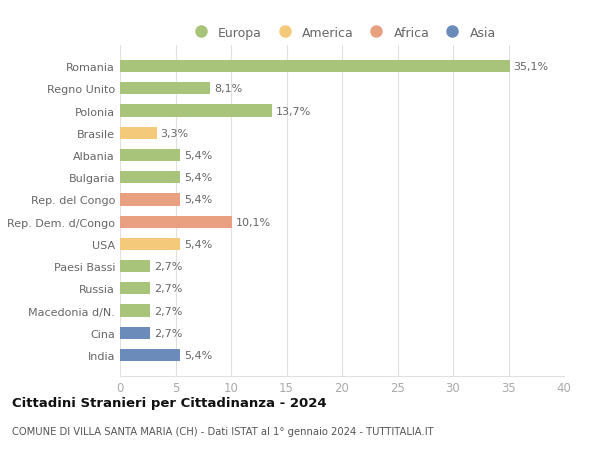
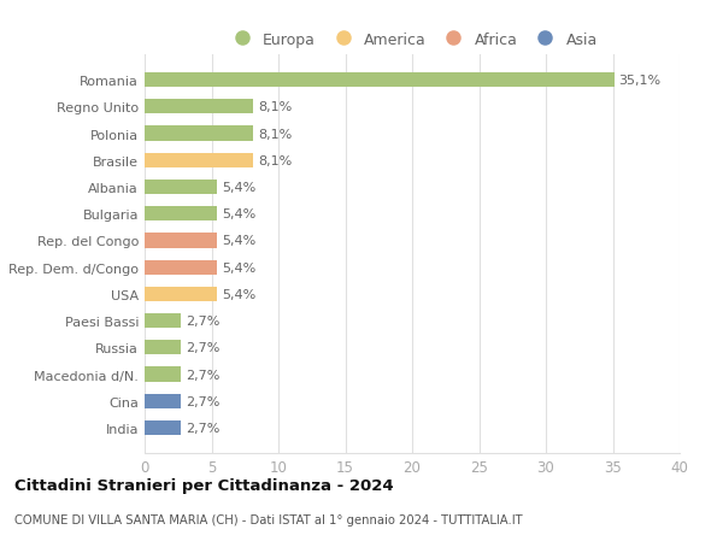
Polonia: 13,7% -> 8,1%
Brasile: 3,3% -> 8,1%
Rep. Dem. d/Congo: 10,1% -> 5,4%
India: 5,4% -> 2,7%
